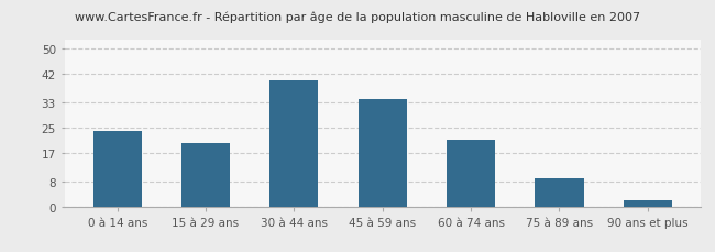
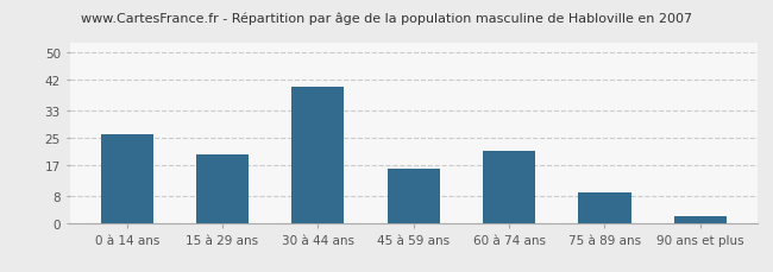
0 à 14 ans: 24 -> 26
45 à 59 ans: 34 -> 16
